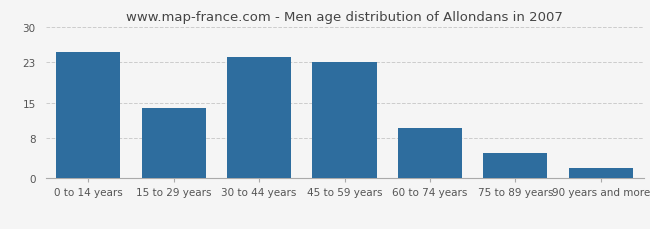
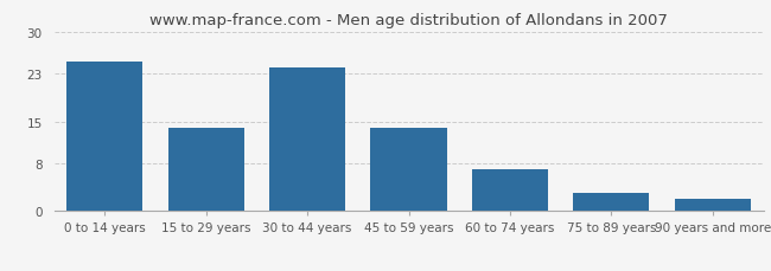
45 to 59 years: 23 -> 14
60 to 74 years: 10 -> 7
75 to 89 years: 5 -> 3
